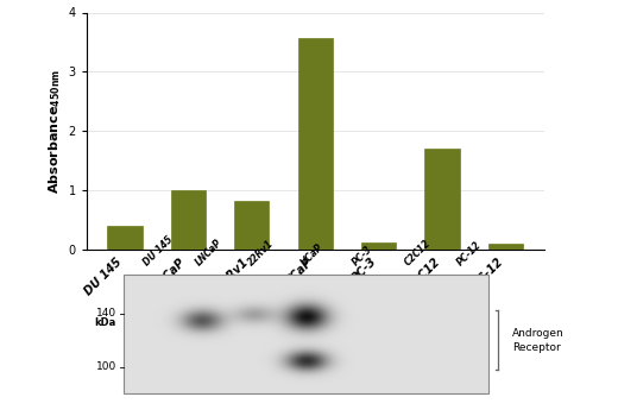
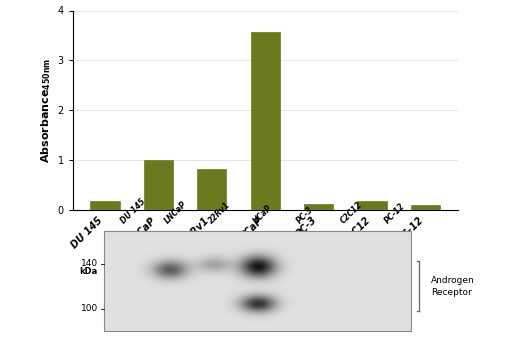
DU 145: 0.40 -> 0.19
C2C12: 1.70 -> 0.18
